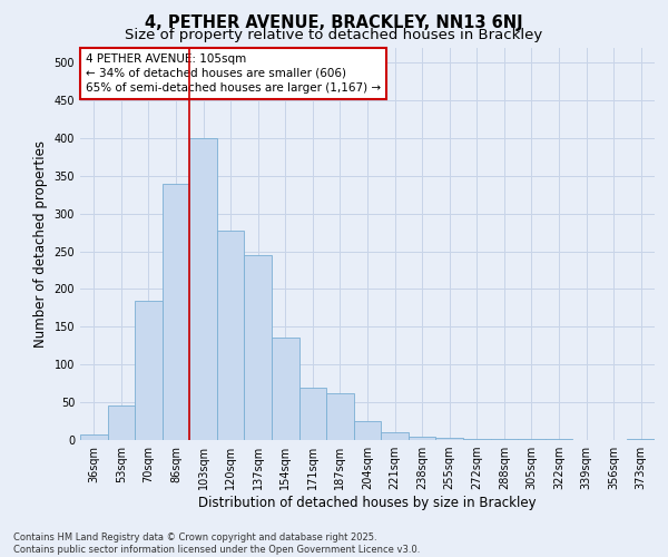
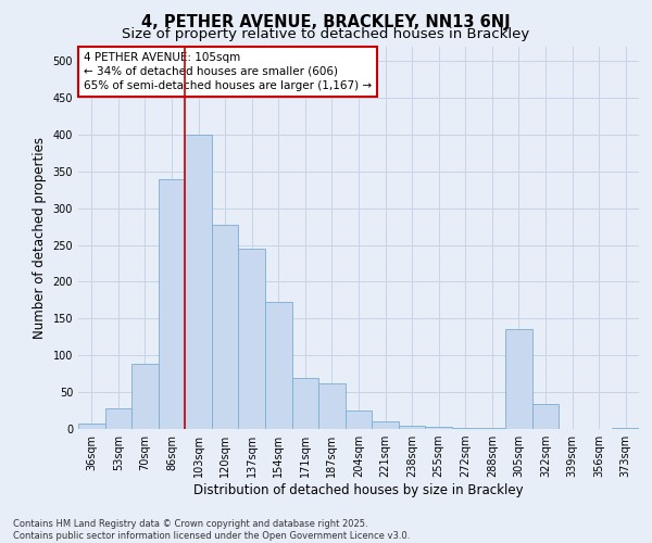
53sqm: 45 -> 28
70sqm: 185 -> 88
154sqm: 135 -> 172
305sqm: 1 -> 136
322sqm: 1 -> 34
